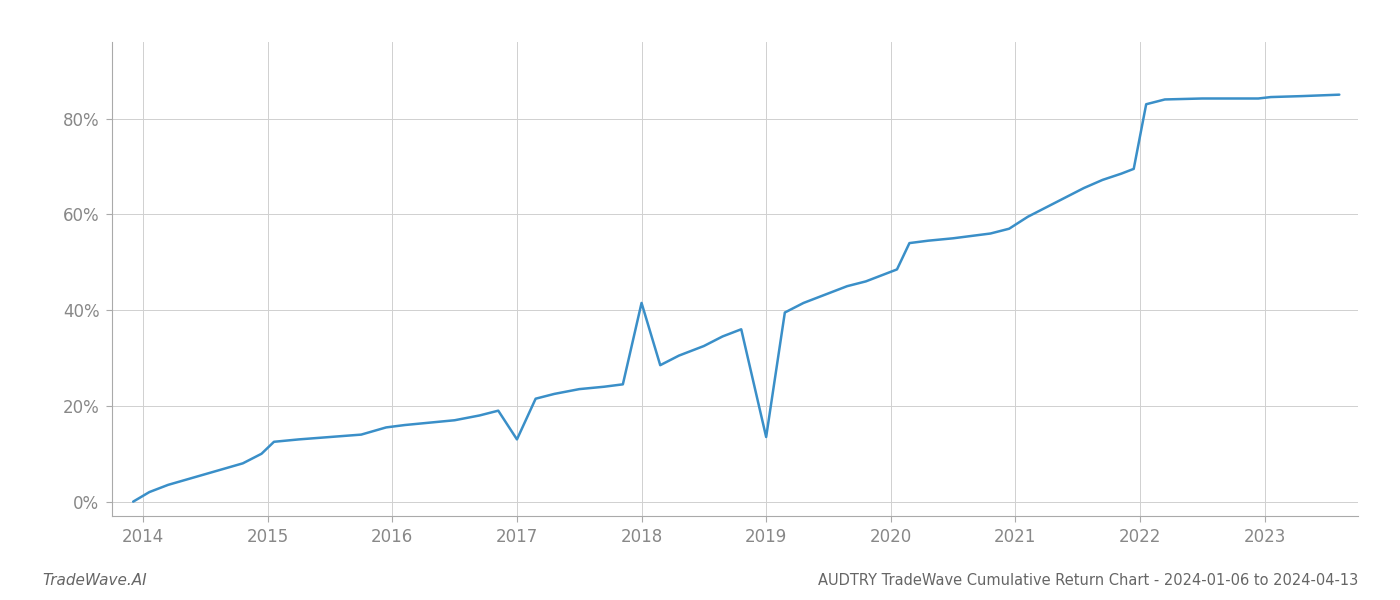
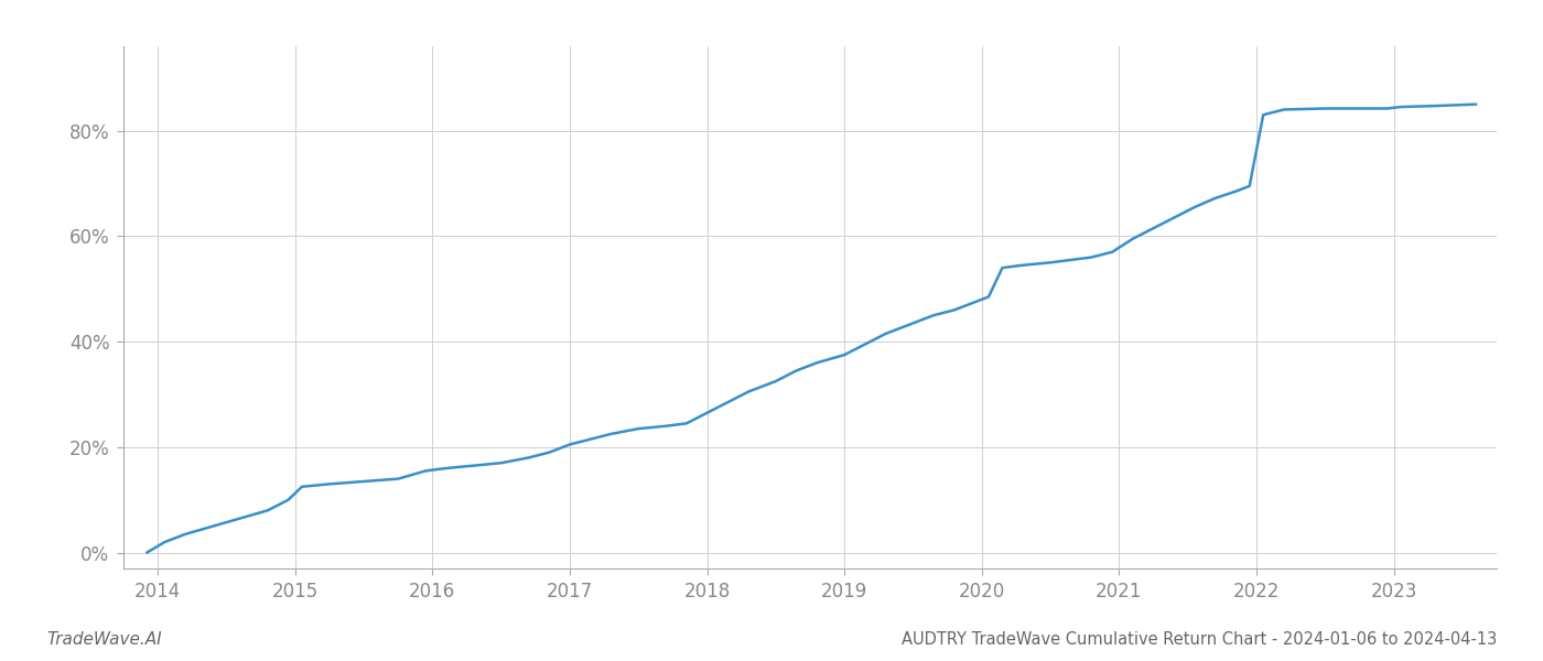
2017: 13.0% -> 20.5%
2018: 41.5% -> 26.5%
2019: 13.5% -> 37.5%
